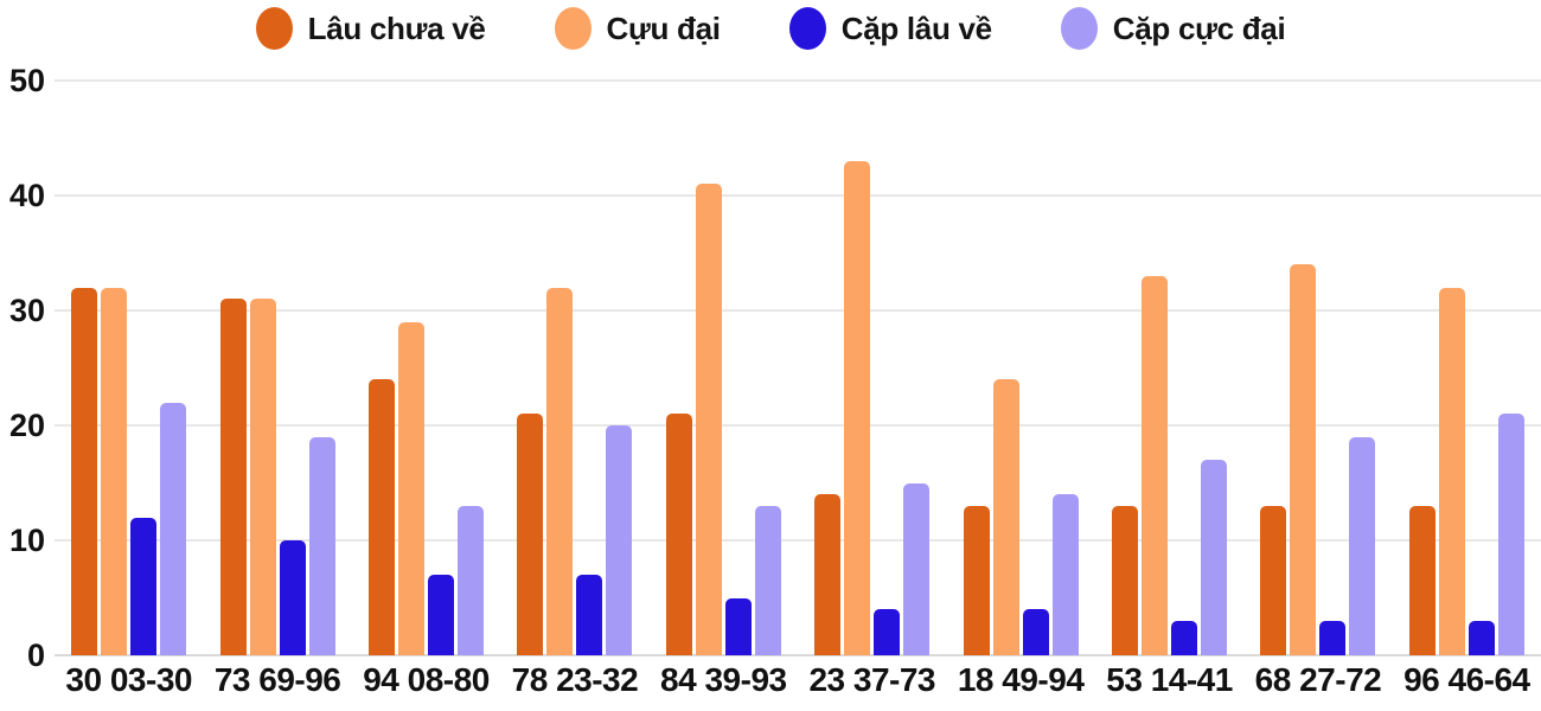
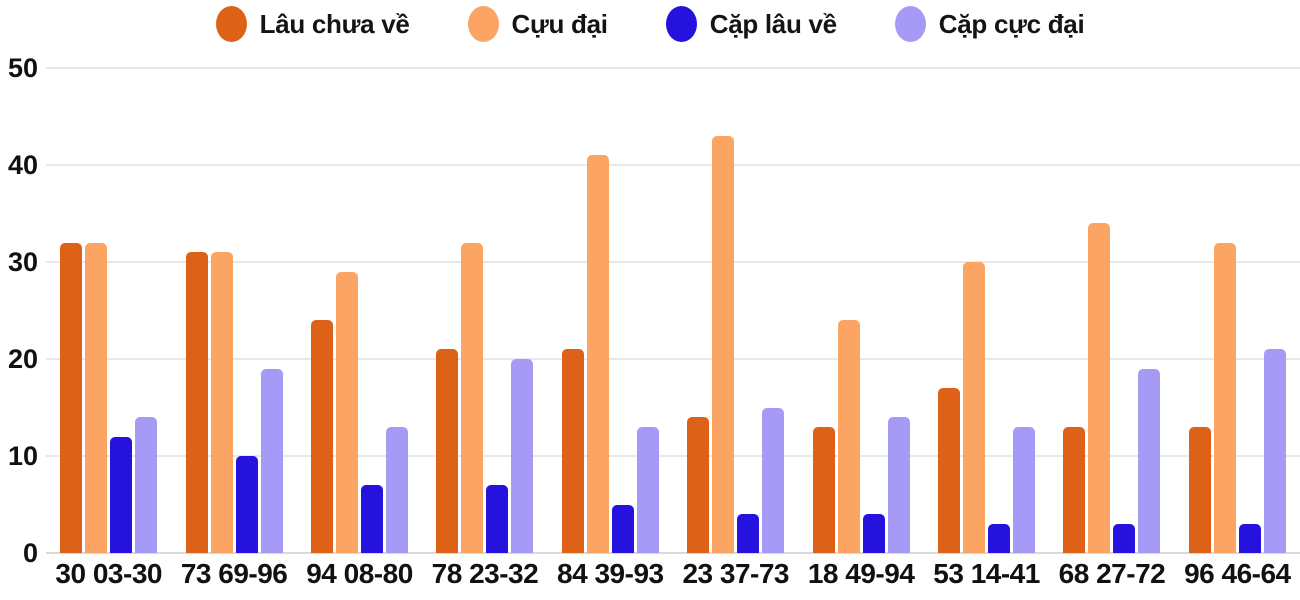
Cặp cực đại/30 03-30: 22 -> 14
Lâu chưa về/53 14-41: 13 -> 17
Cựu đại/53 14-41: 33 -> 30
Cặp cực đại/53 14-41: 17 -> 13
